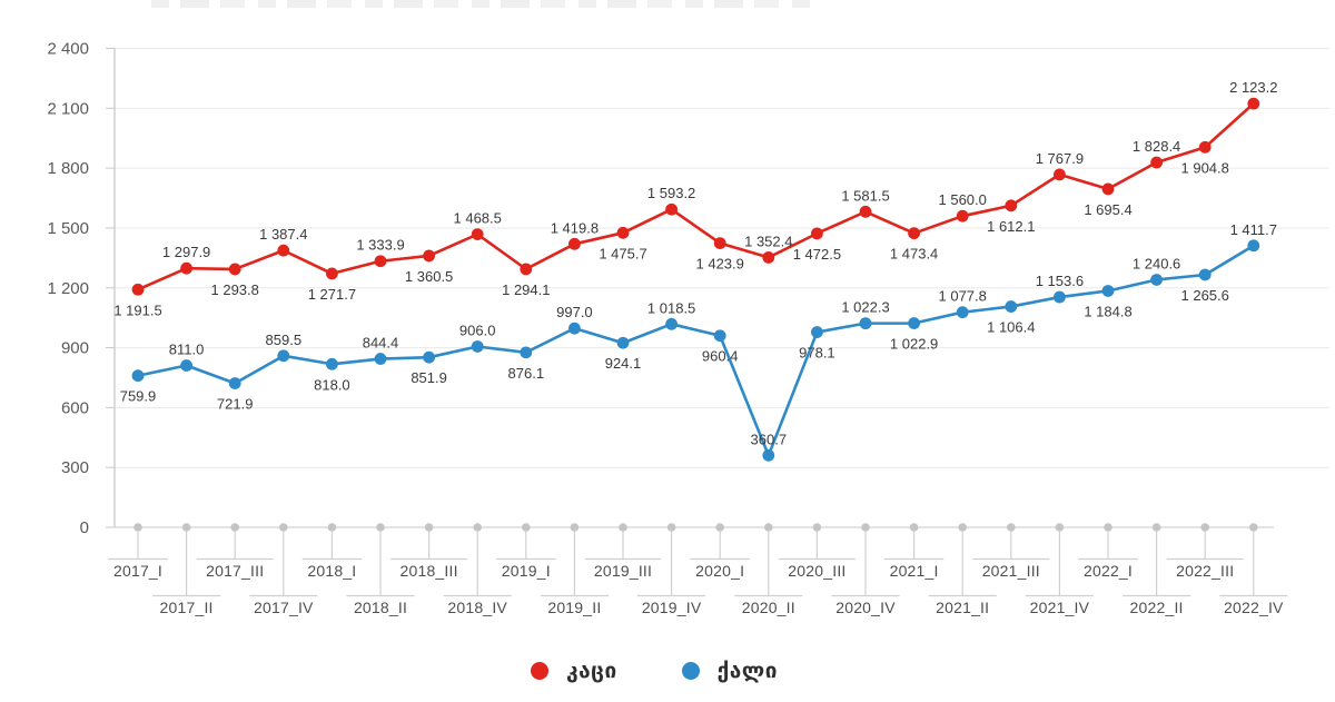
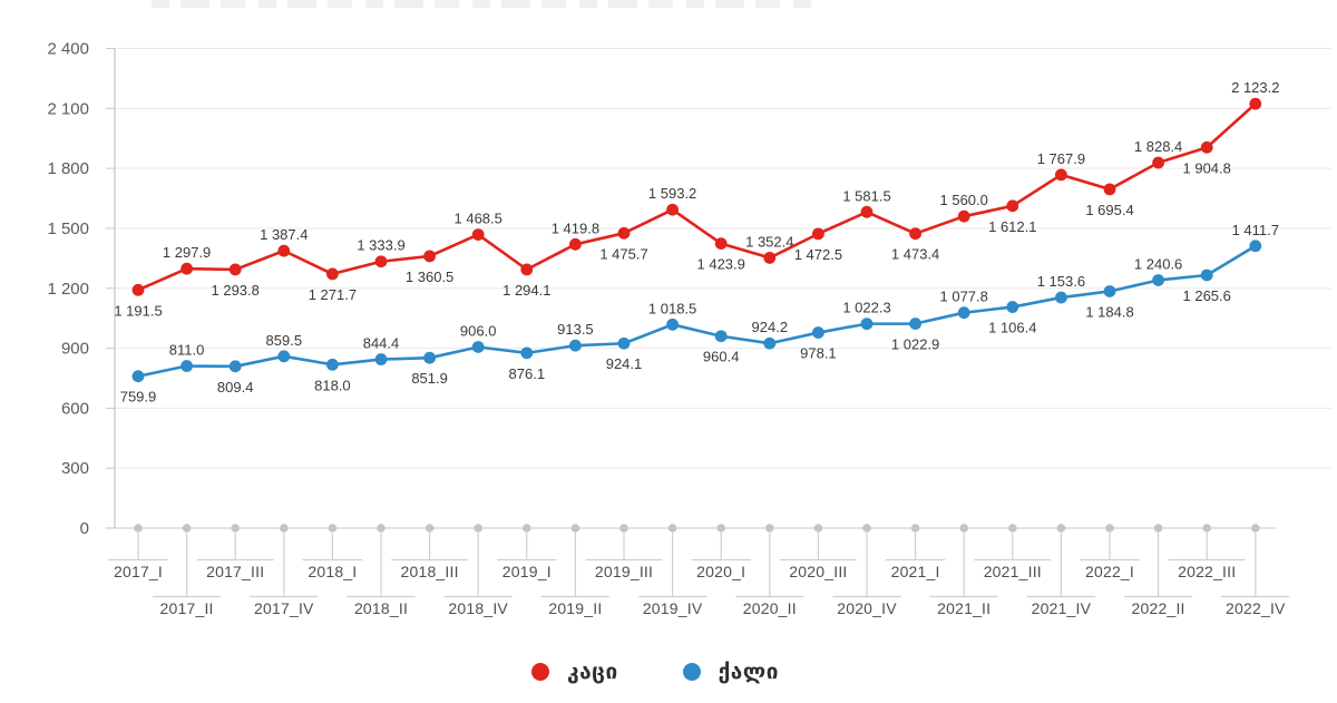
ქალი/2017_III: 721.9 -> 809.4
ქალი/2019_II: 997.0 -> 913.5
ქალი/2020_II: 360.7 -> 924.2
